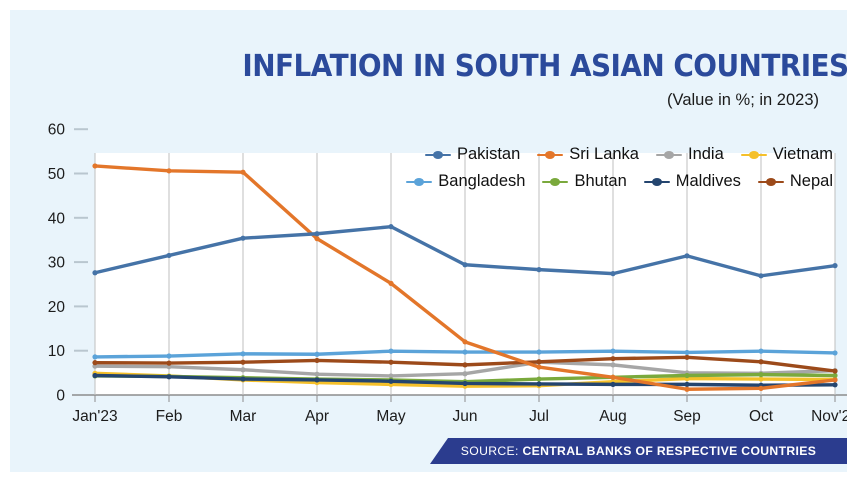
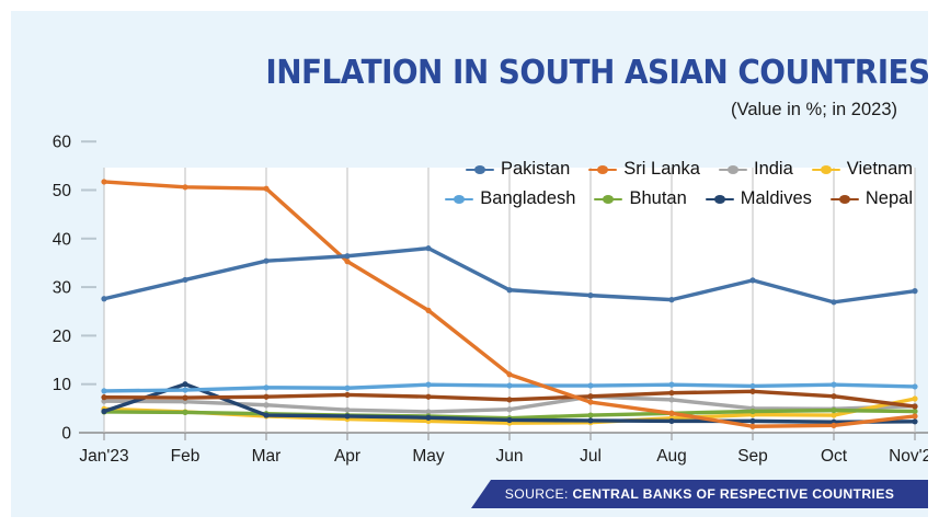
Maldives/Feb: 4 -> 10
Vietnam/Nov'23: 4 -> 7
